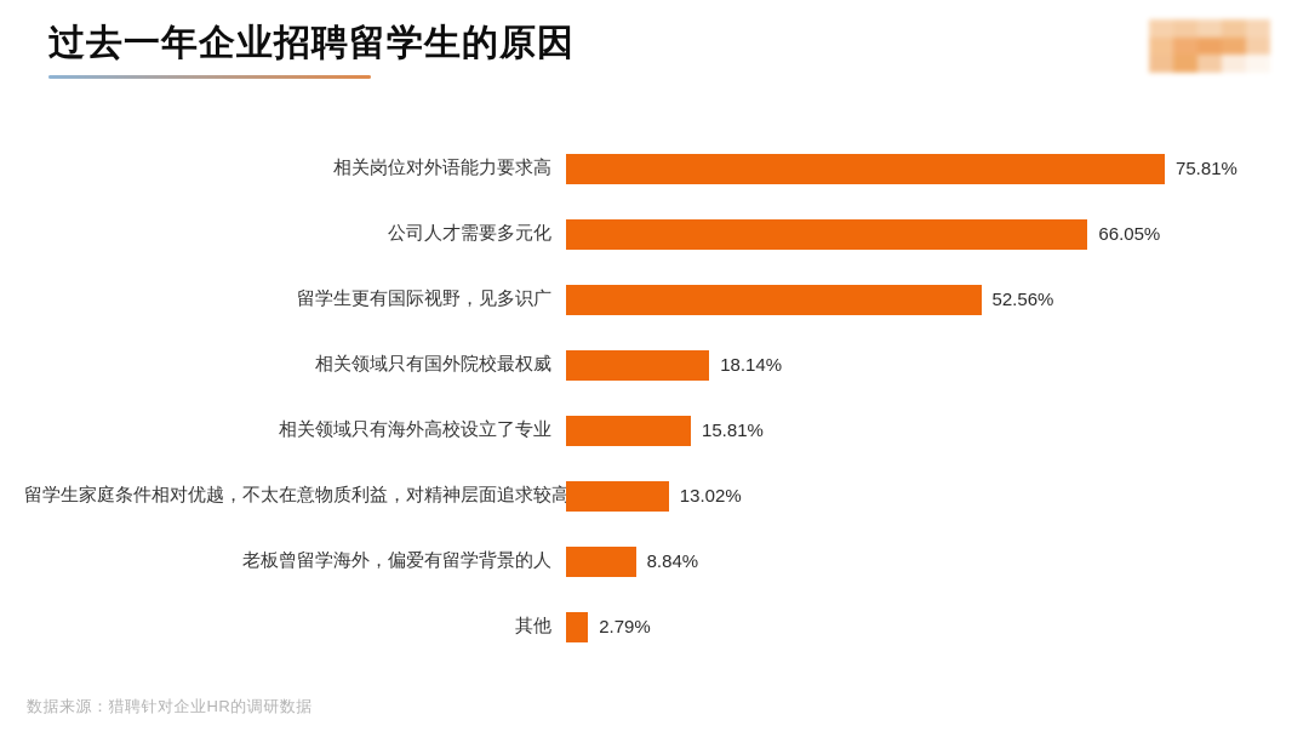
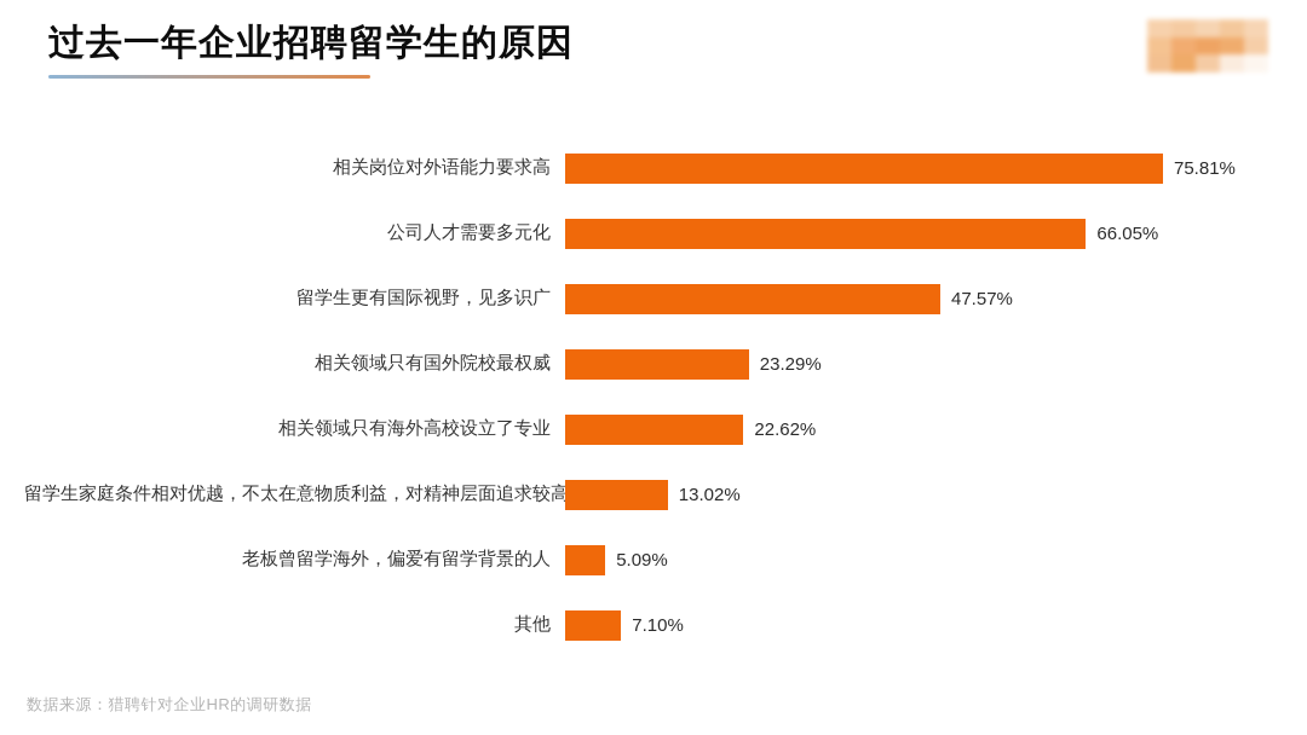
留学生更有国际视野，见多识广: 52.56% -> 47.57%
相关领域只有国外院校最权威: 18.14% -> 23.29%
相关领域只有海外高校设立了专业: 15.81% -> 22.62%
老板曾留学海外，偏爱有留学背景的人: 8.84% -> 5.09%
其他: 2.79% -> 7.10%
